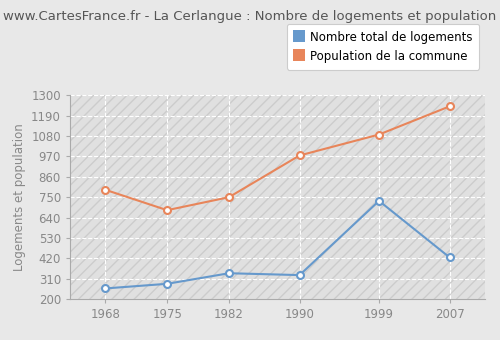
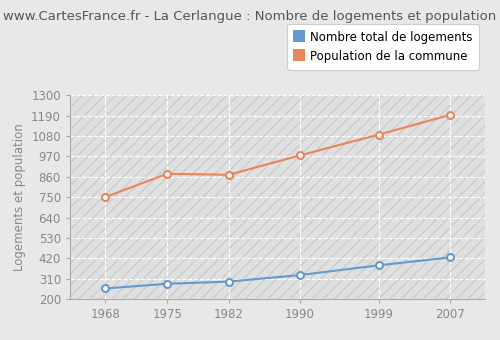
Population de la commune/1968: 790 -> 750
Population de la commune/1975: 680 -> 880
Nombre total de logements/1982: 340 -> 300
Population de la commune/1982: 750 -> 870
Nombre total de logements/1999: 730 -> 380
Population de la commune/2007: 1240 -> 1190
